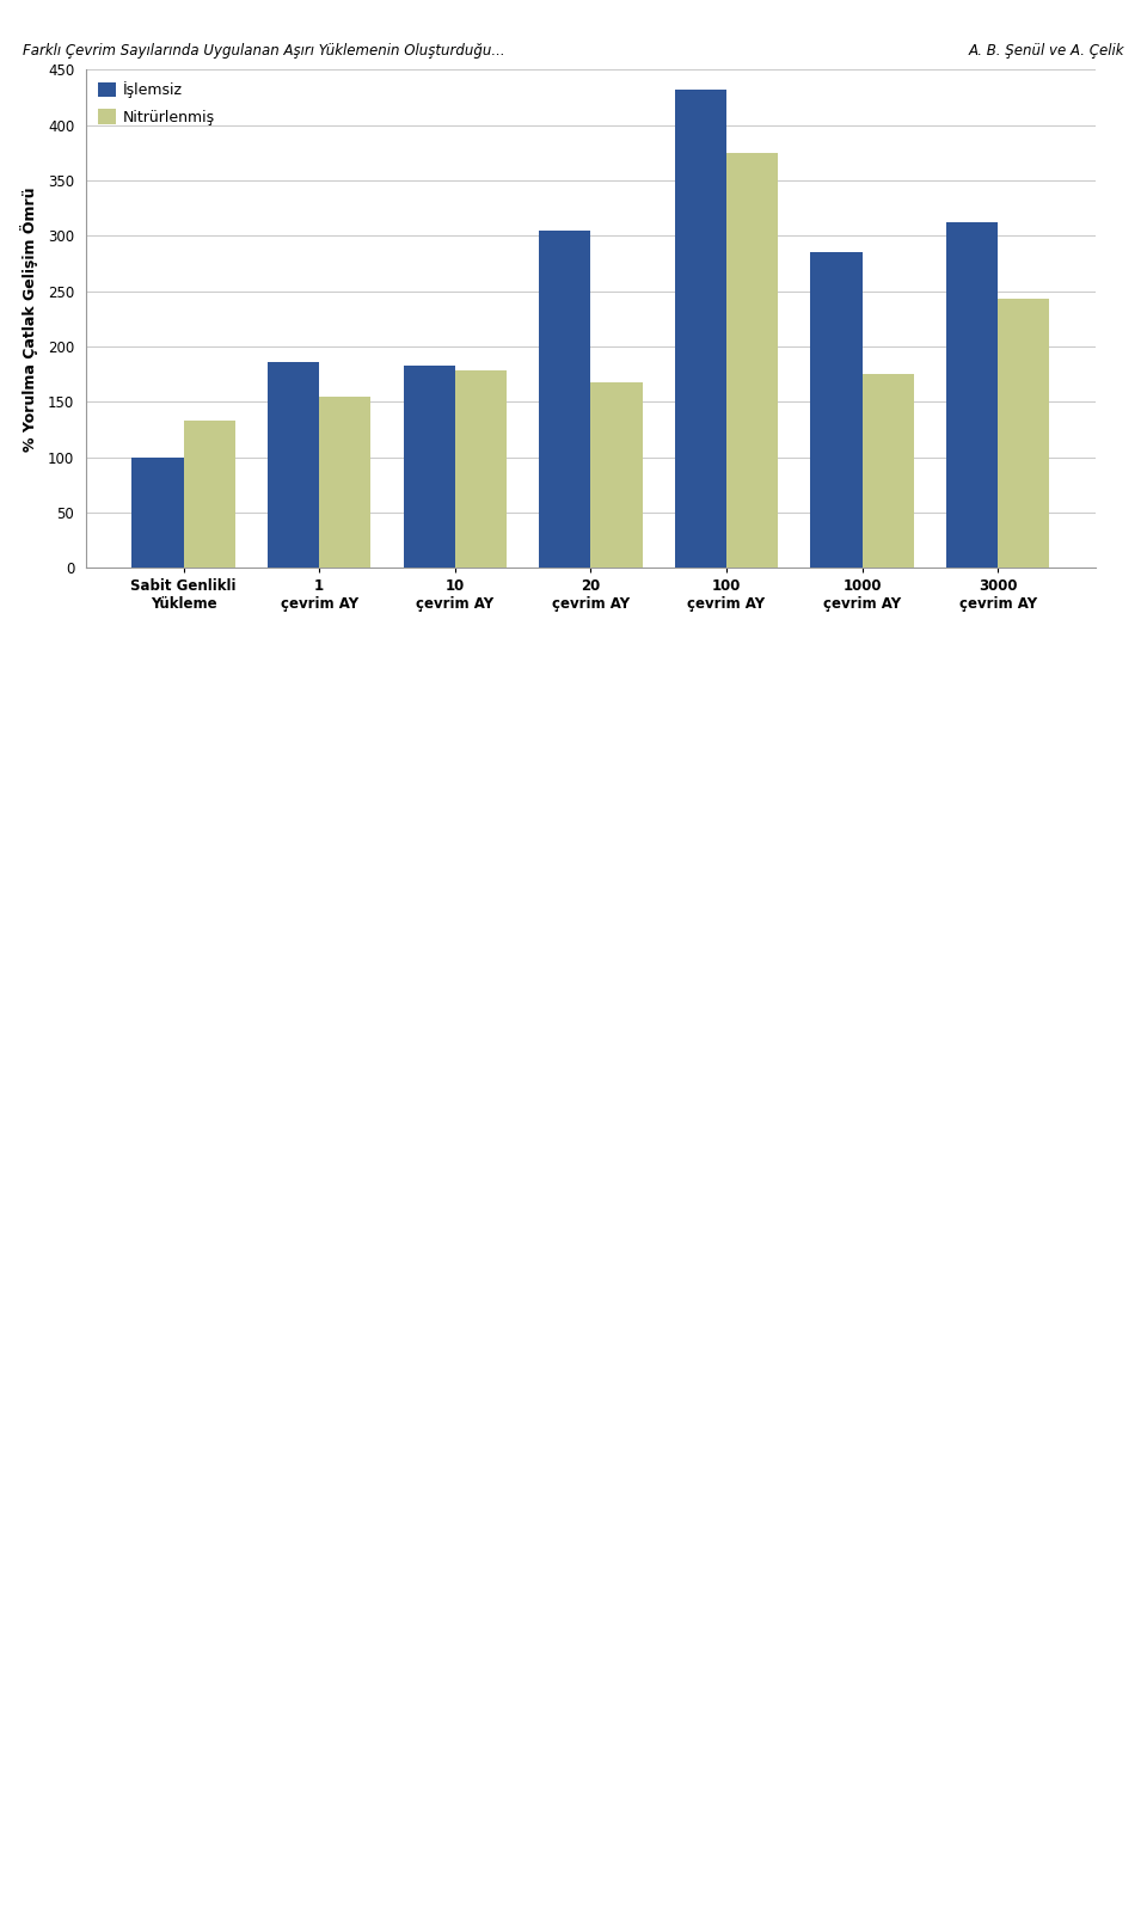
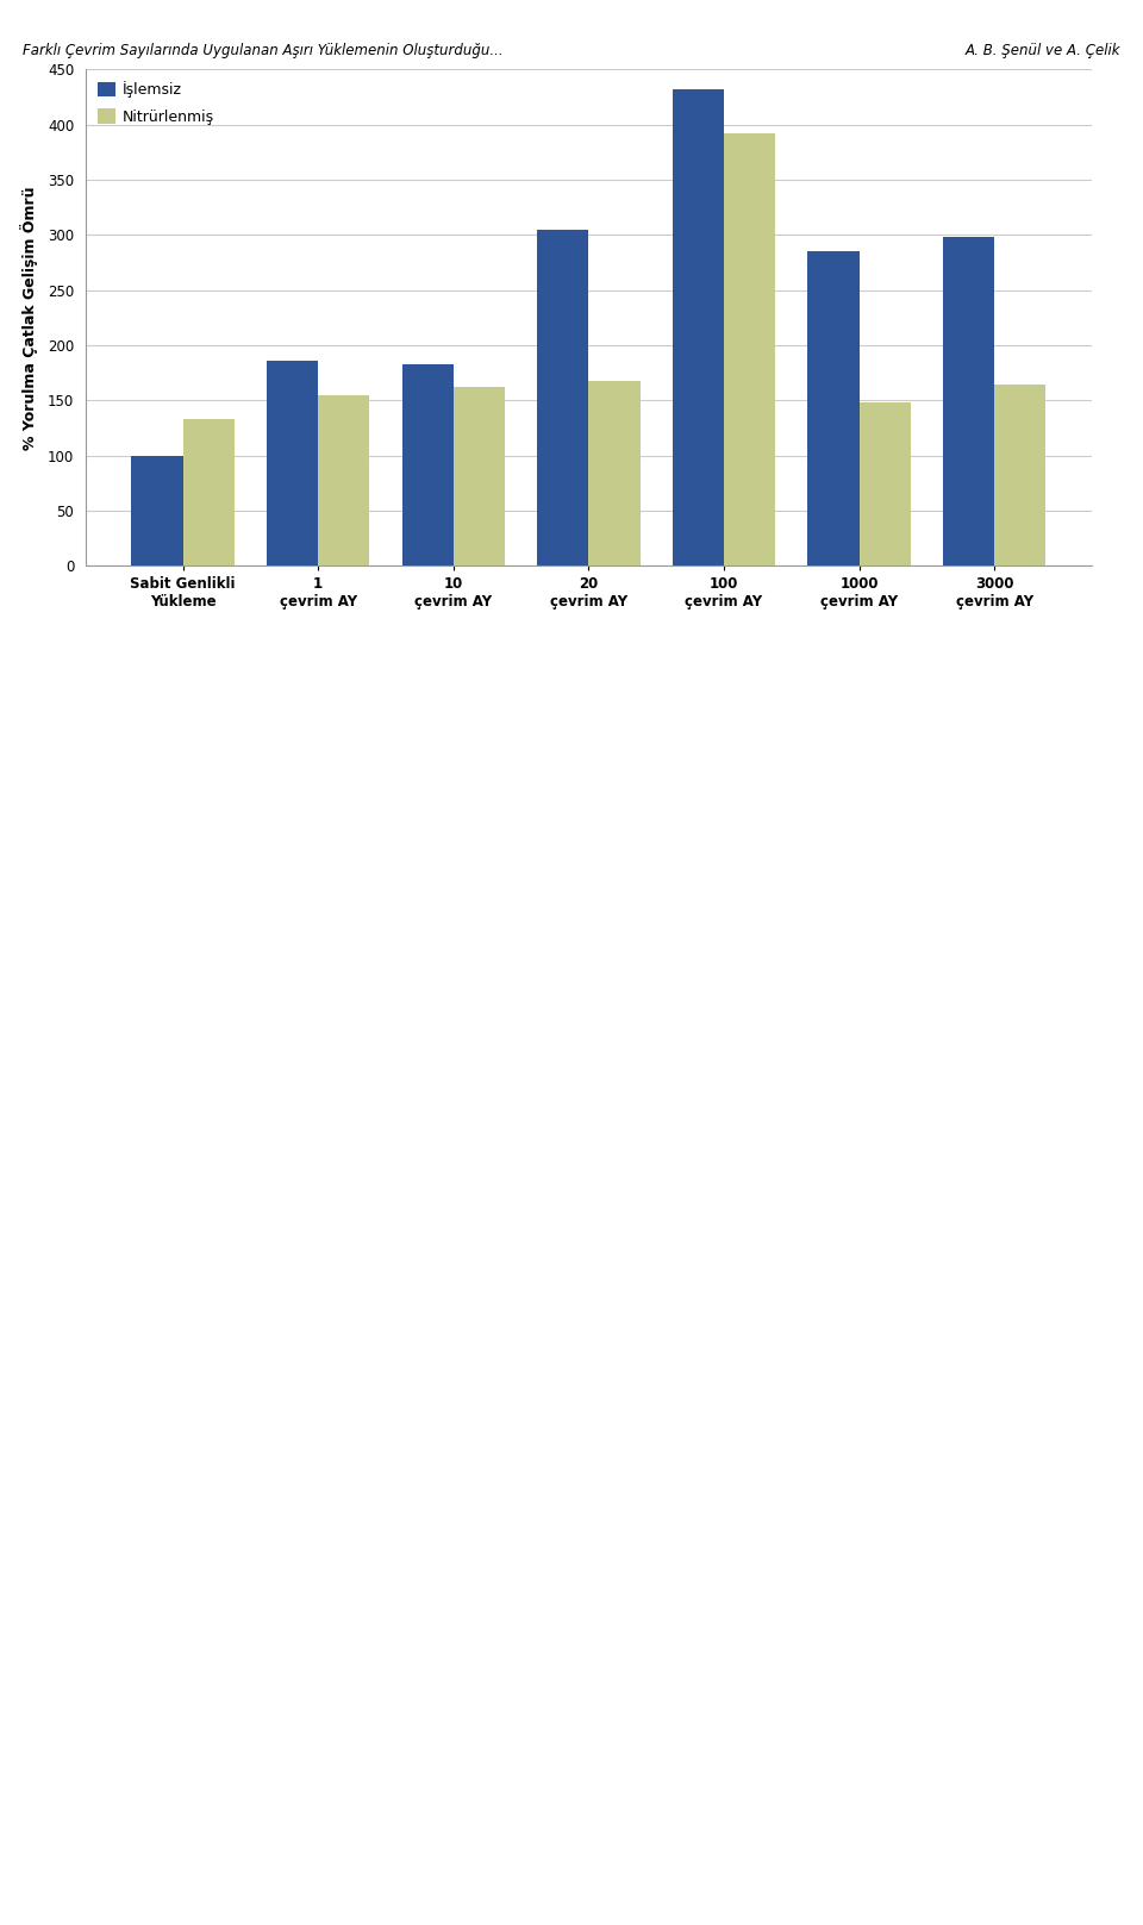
Nitrürlenmiş/10 çevrim AY: 178 -> 162
Nitrürlenmiş/100 çevrim AY: 375 -> 392
Nitrürlenmiş/1000 çevrim AY: 175 -> 148
İşlemsiz/3000 çevrim AY: 312 -> 298
Nitrürlenmiş/3000 çevrim AY: 243 -> 164
